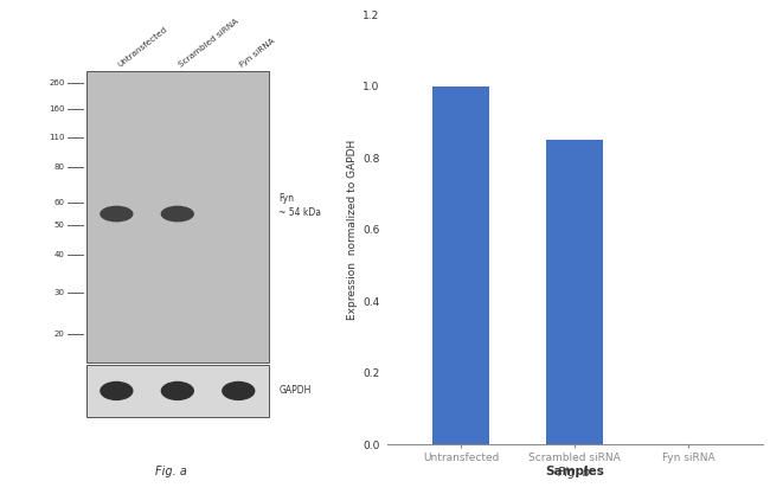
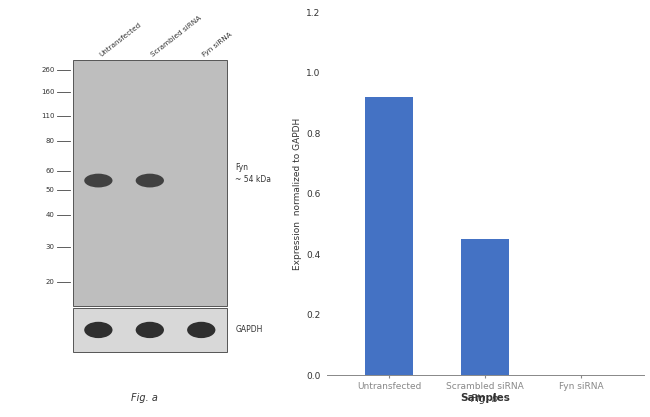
Untransfected: 1.00 -> 0.92
Scrambled siRNA: 0.85 -> 0.45
